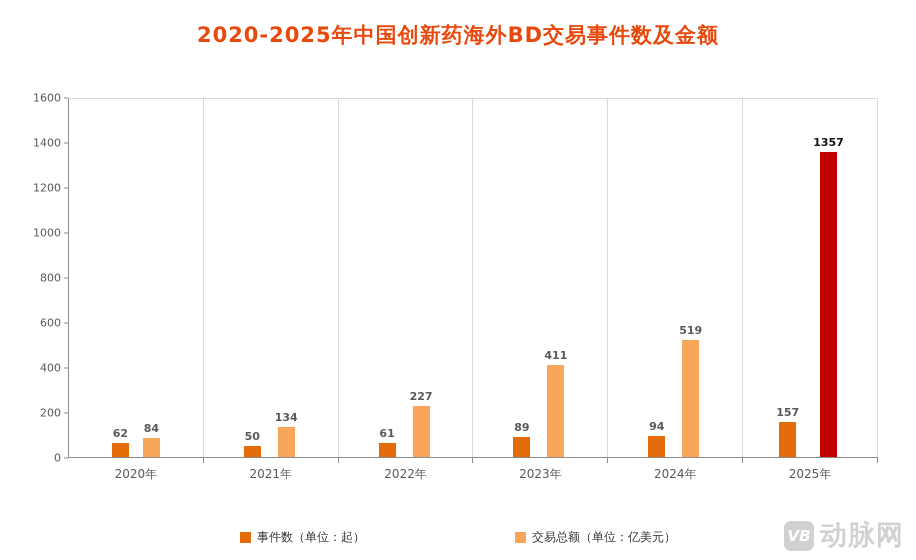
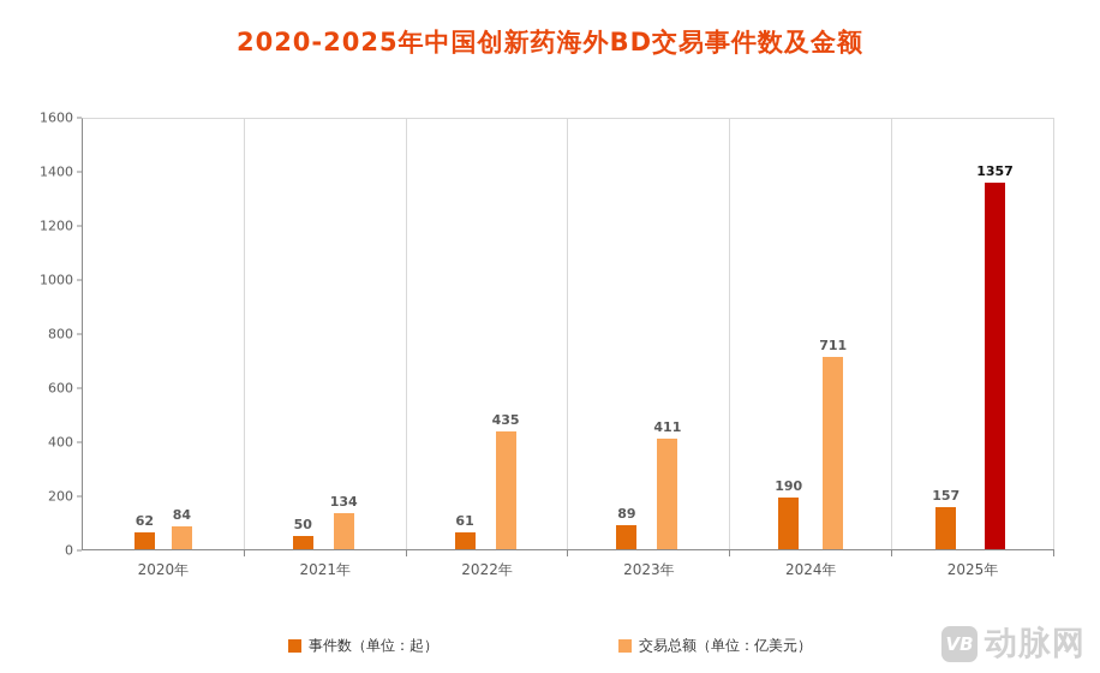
交易总额（单位：亿美元）/2022年: 227 -> 435
事件数（单位：起）/2024年: 94 -> 190
交易总额（单位：亿美元）/2024年: 519 -> 711
